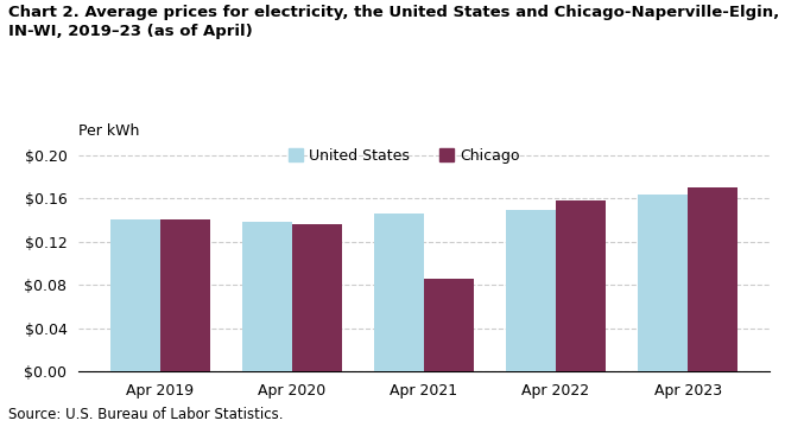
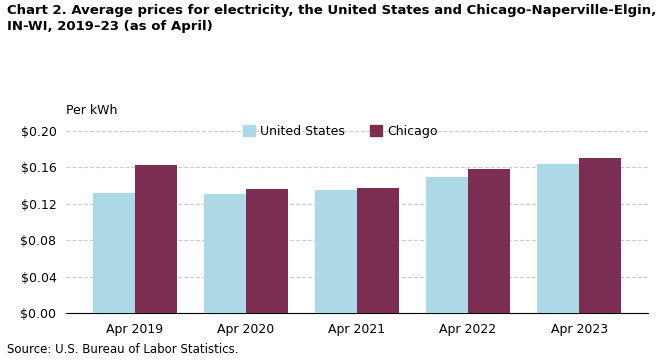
United States/Apr 2019: $0.140 -> $0.132
Chicago/Apr 2019: $0.140 -> $0.162
United States/Apr 2020: $0.138 -> $0.130
United States/Apr 2021: $0.146 -> $0.135
Chicago/Apr 2021: $0.086 -> $0.137
